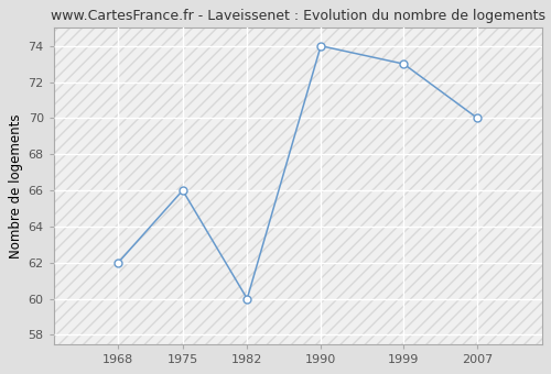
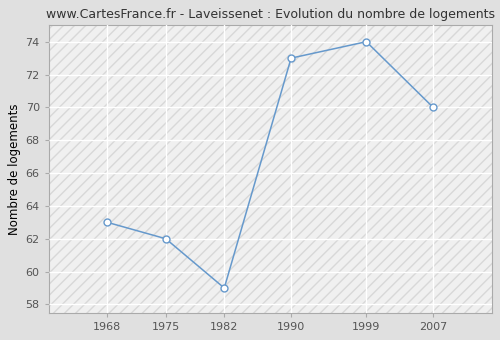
1968: 62 -> 63
1975: 66 -> 62
1982: 60 -> 59
1990: 74 -> 73
1999: 73 -> 74
